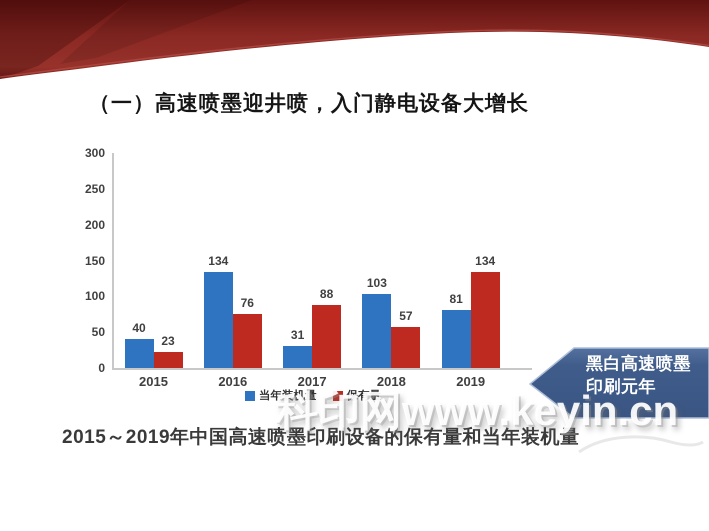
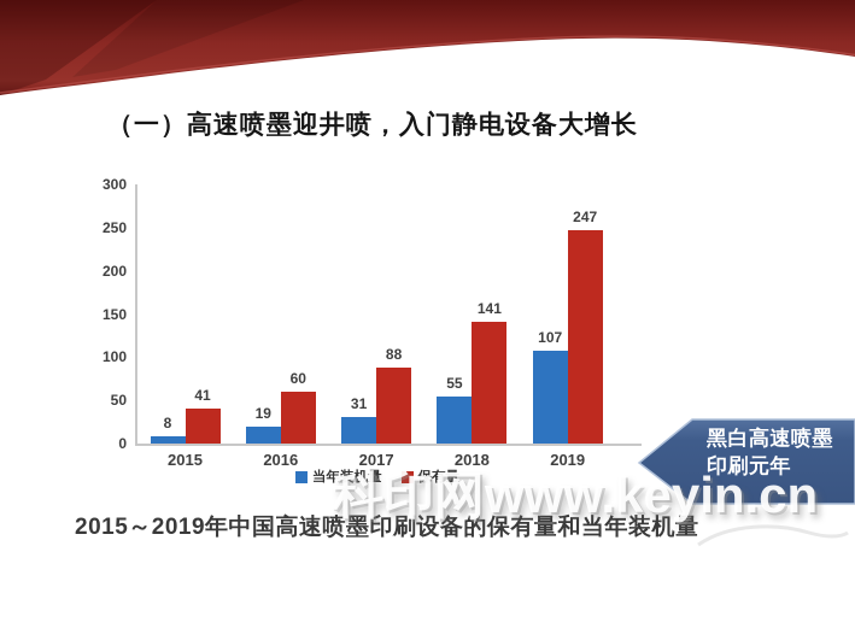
当年装机量/2015: 40 -> 8
保有量/2015: 23 -> 41
当年装机量/2016: 134 -> 19
保有量/2016: 76 -> 60
当年装机量/2018: 103 -> 55
保有量/2018: 57 -> 141
当年装机量/2019: 81 -> 107
保有量/2019: 134 -> 247
